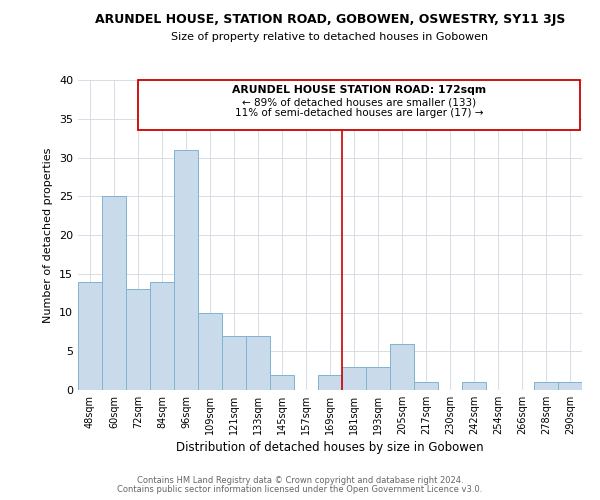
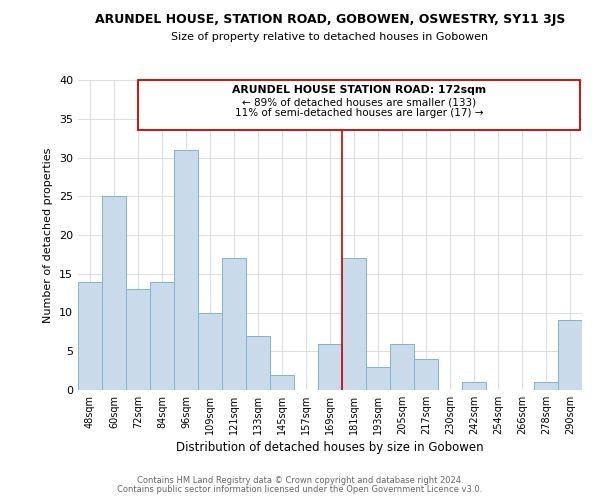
121sqm: 7 -> 17
169sqm: 2 -> 6
181sqm: 3 -> 17
217sqm: 1 -> 4
290sqm: 1 -> 9
